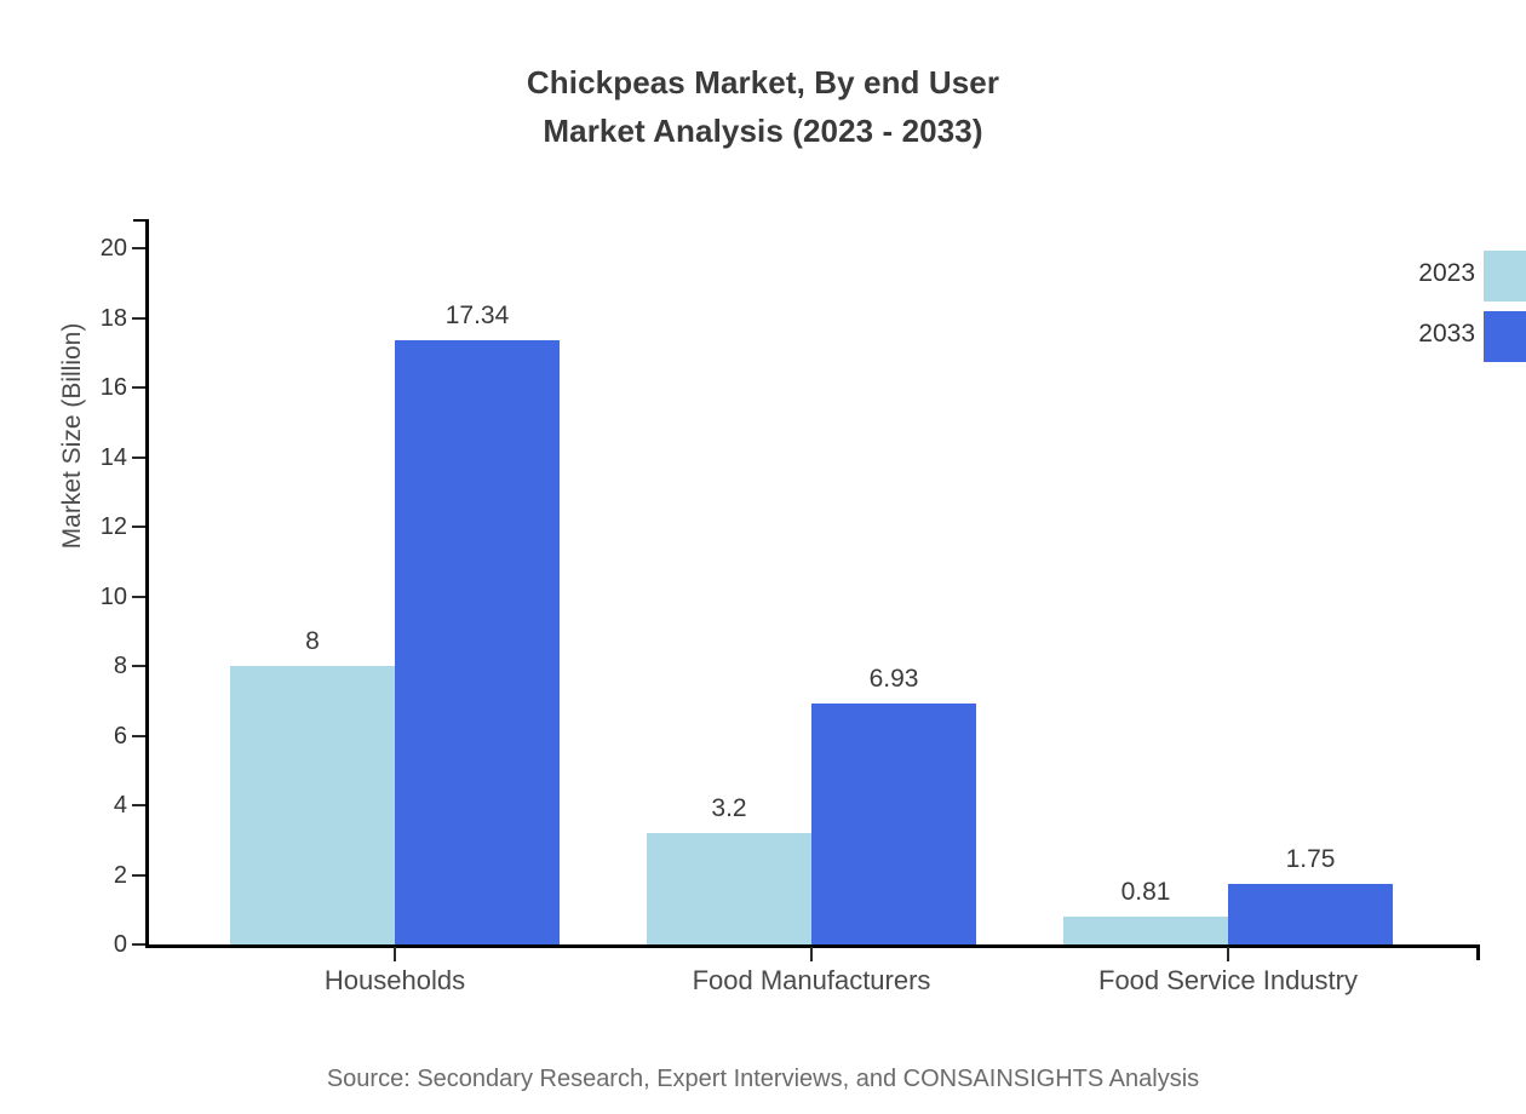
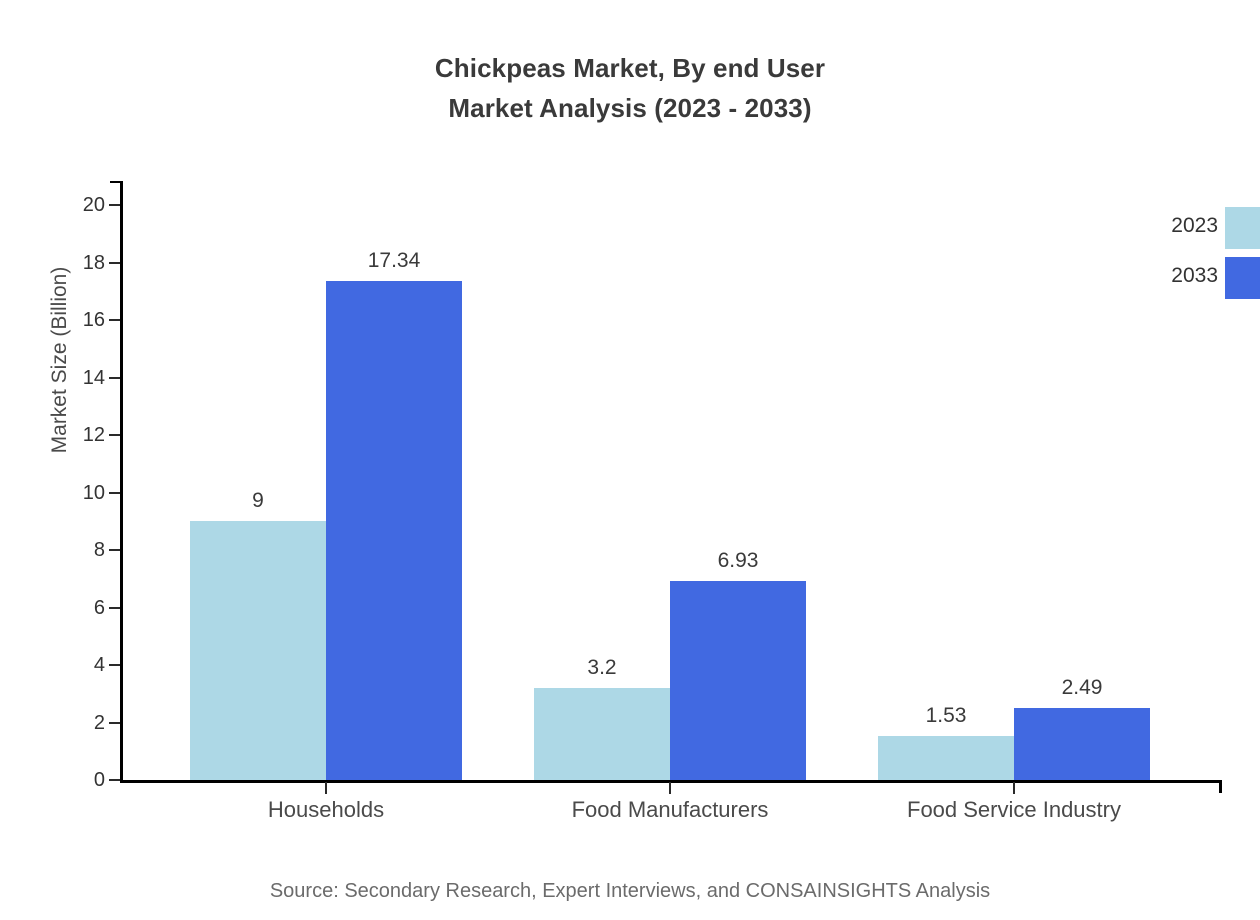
2023/Households: 8 -> 9
2023/Food Service Industry: 0.81 -> 1.53
2033/Food Service Industry: 1.75 -> 2.49
